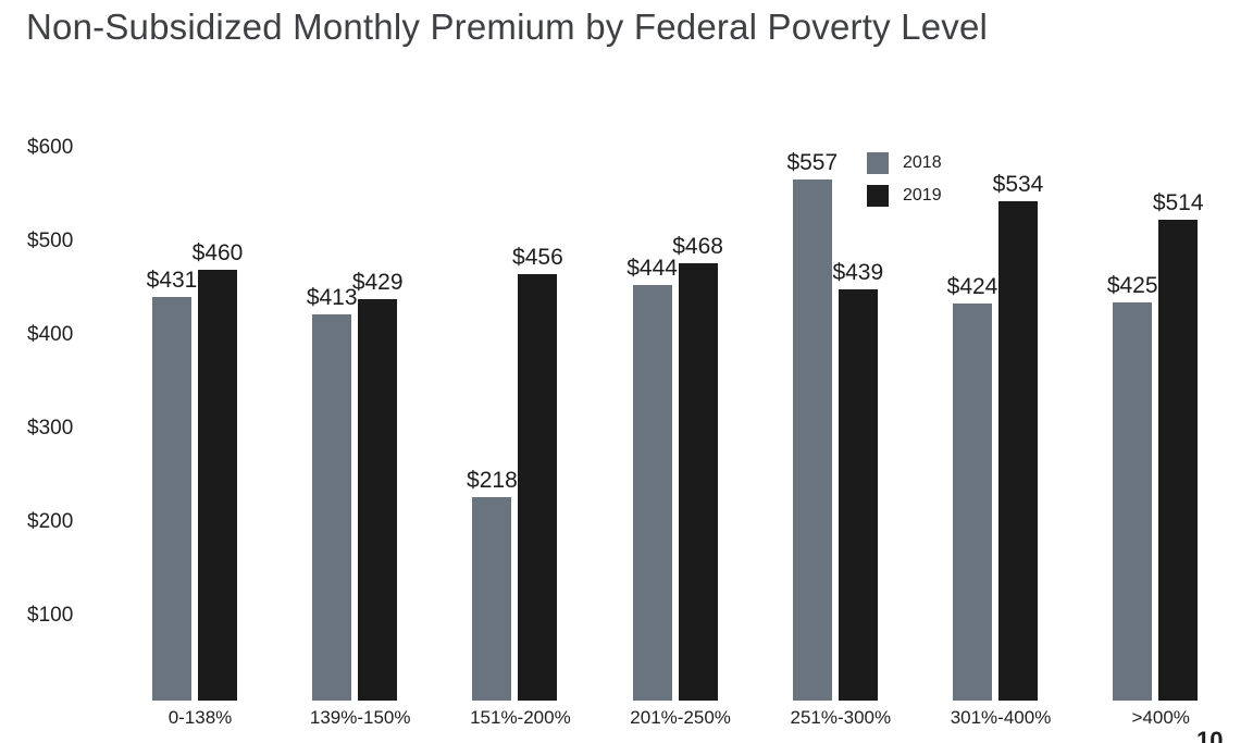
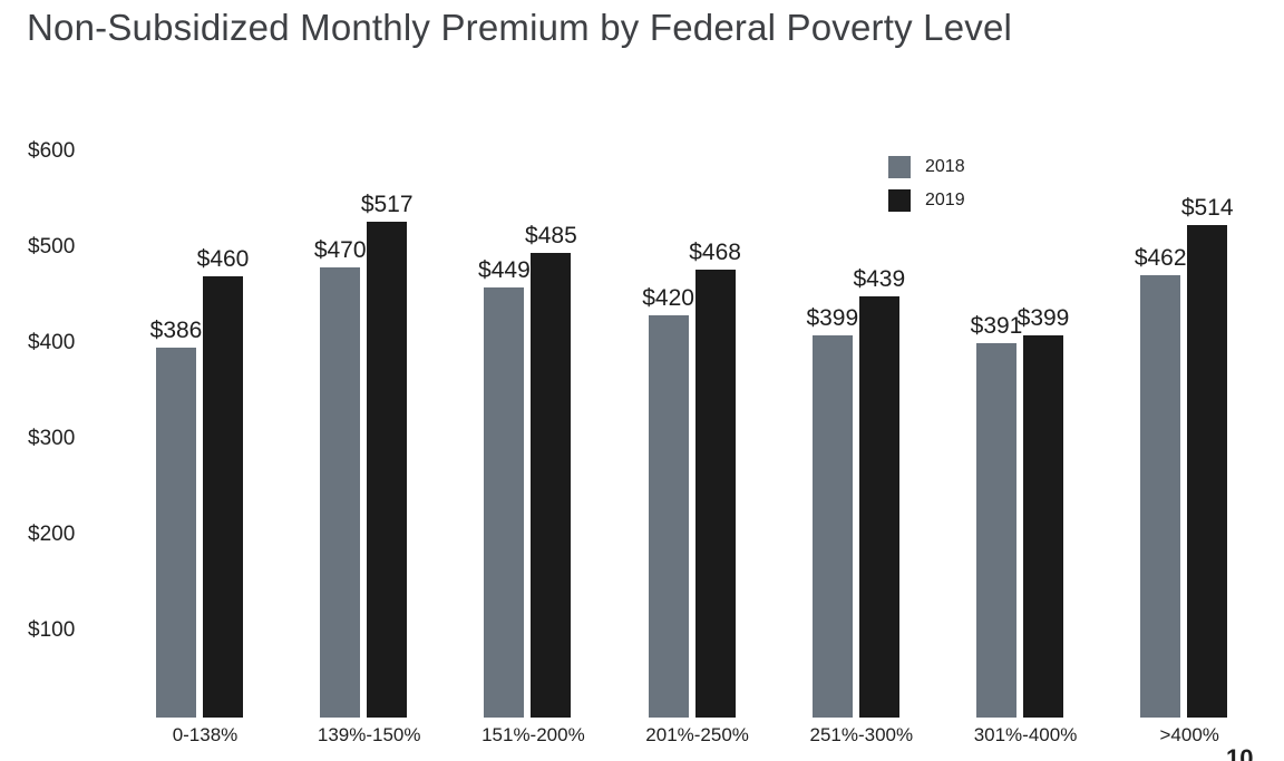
2018/0-138%: $431 -> $386
2018/139%-150%: $413 -> $470
2019/139%-150%: $429 -> $517
2018/151%-200%: $218 -> $449
2019/151%-200%: $456 -> $485
2018/201%-250%: $444 -> $420
2018/251%-300%: $557 -> $399
2018/301%-400%: $424 -> $391
2019/301%-400%: $534 -> $399
2018/>400%: $425 -> $462
